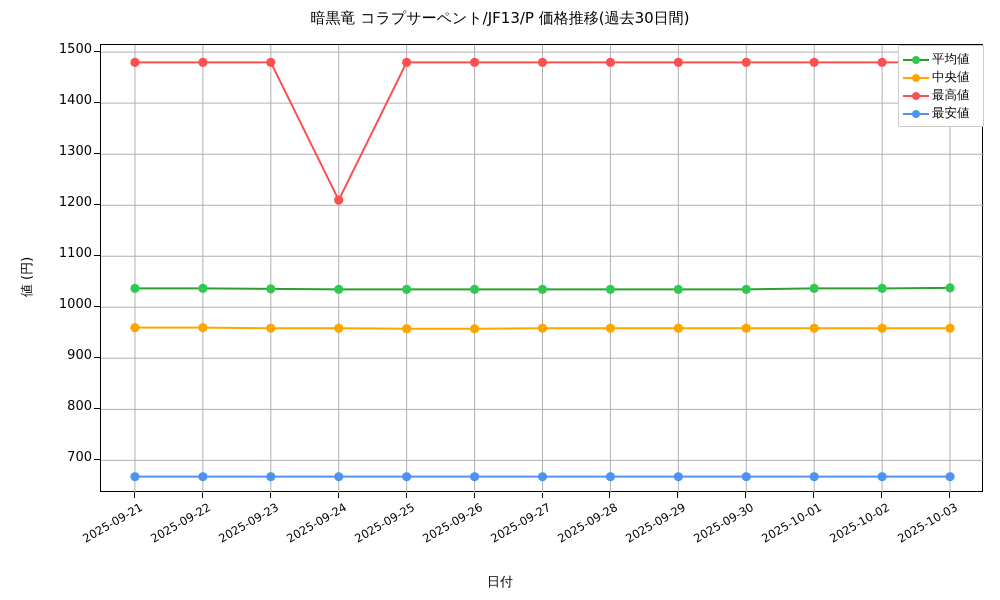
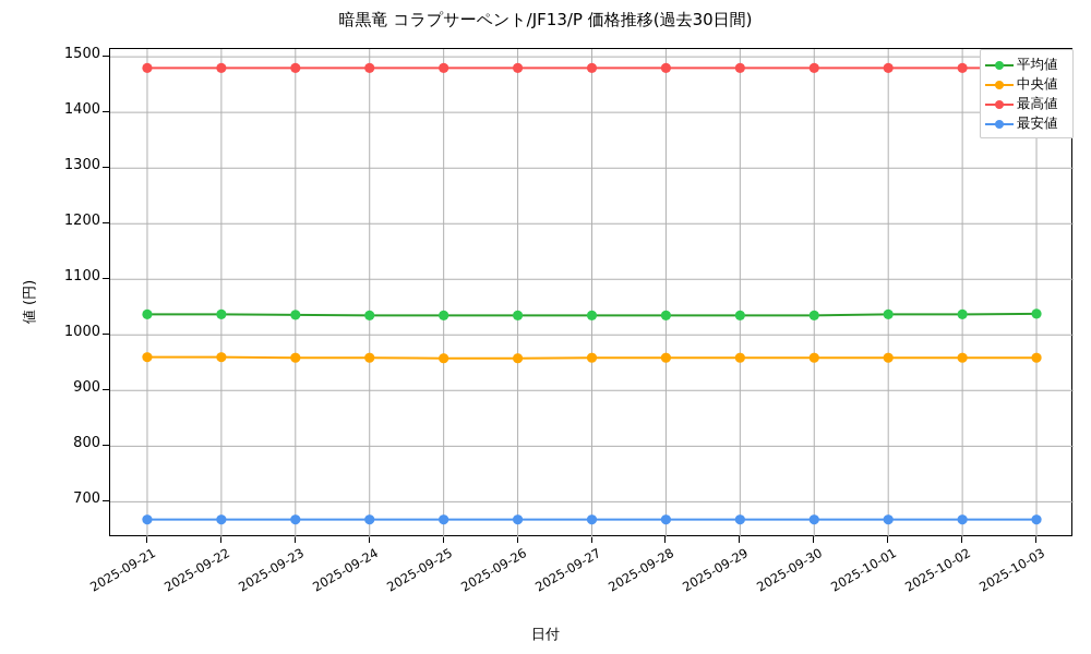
最高値/2025-09-24: 1210 -> 1480
